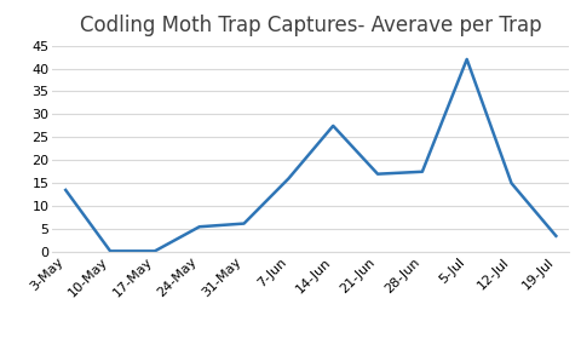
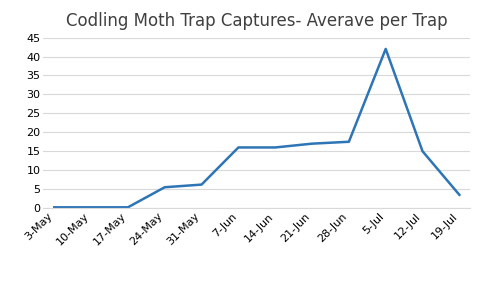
3-May: 13.5 -> 0.2
14-Jun: 27.5 -> 16.0
